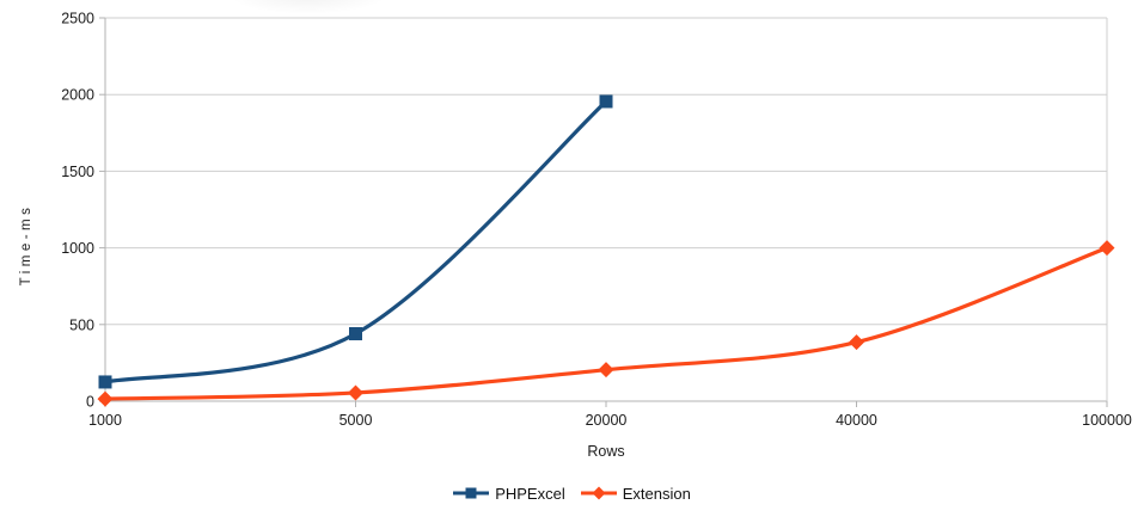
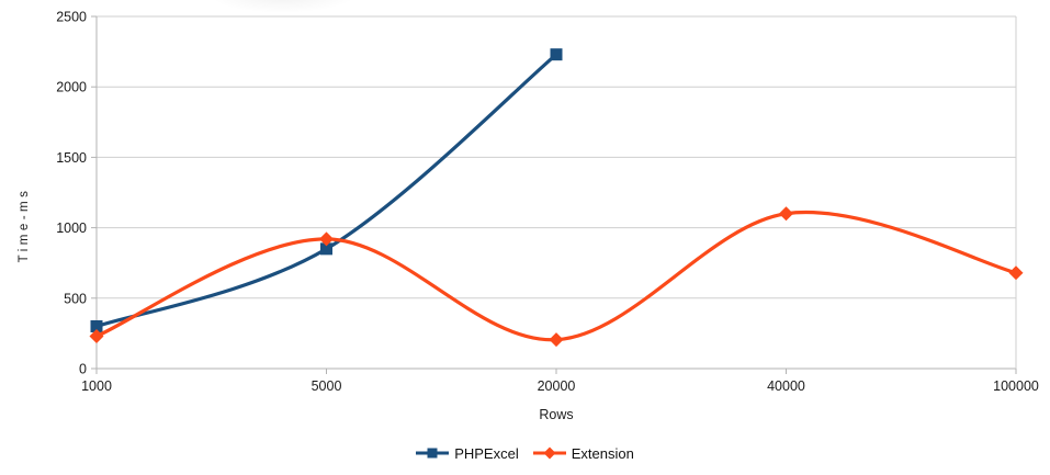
PHPExcel/1000: 120 -> 300
Extension/1000: 20 -> 230
PHPExcel/5000: 440 -> 850
Extension/5000: 60 -> 920
PHPExcel/20000: 1960 -> 2230
Extension/40000: 380 -> 1100
Extension/100000: 1000 -> 680
